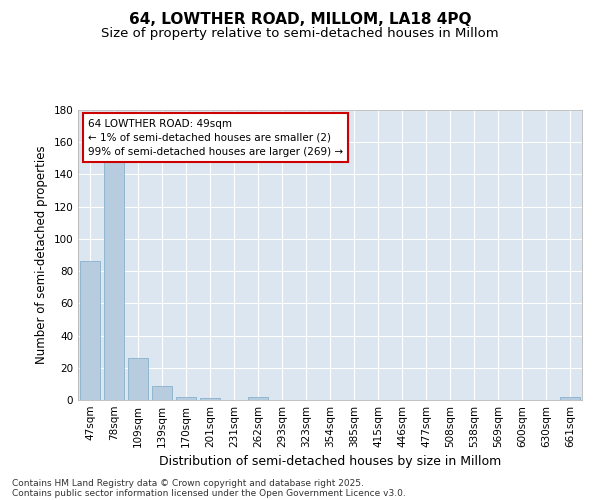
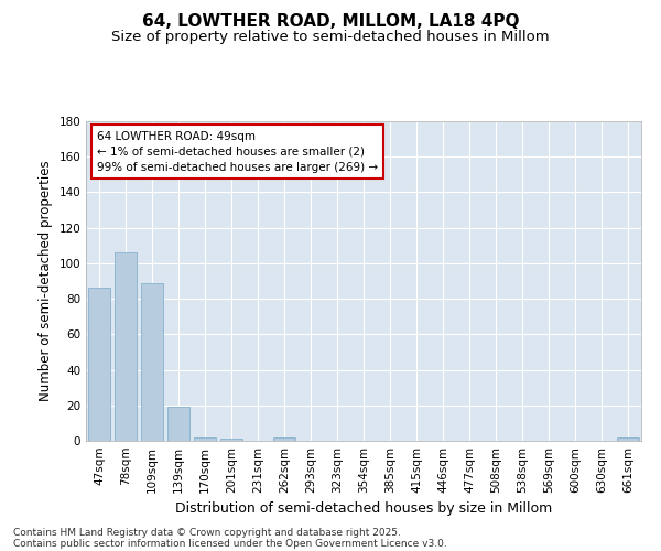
78sqm: 148 -> 106
109sqm: 26 -> 89
139sqm: 9 -> 19
